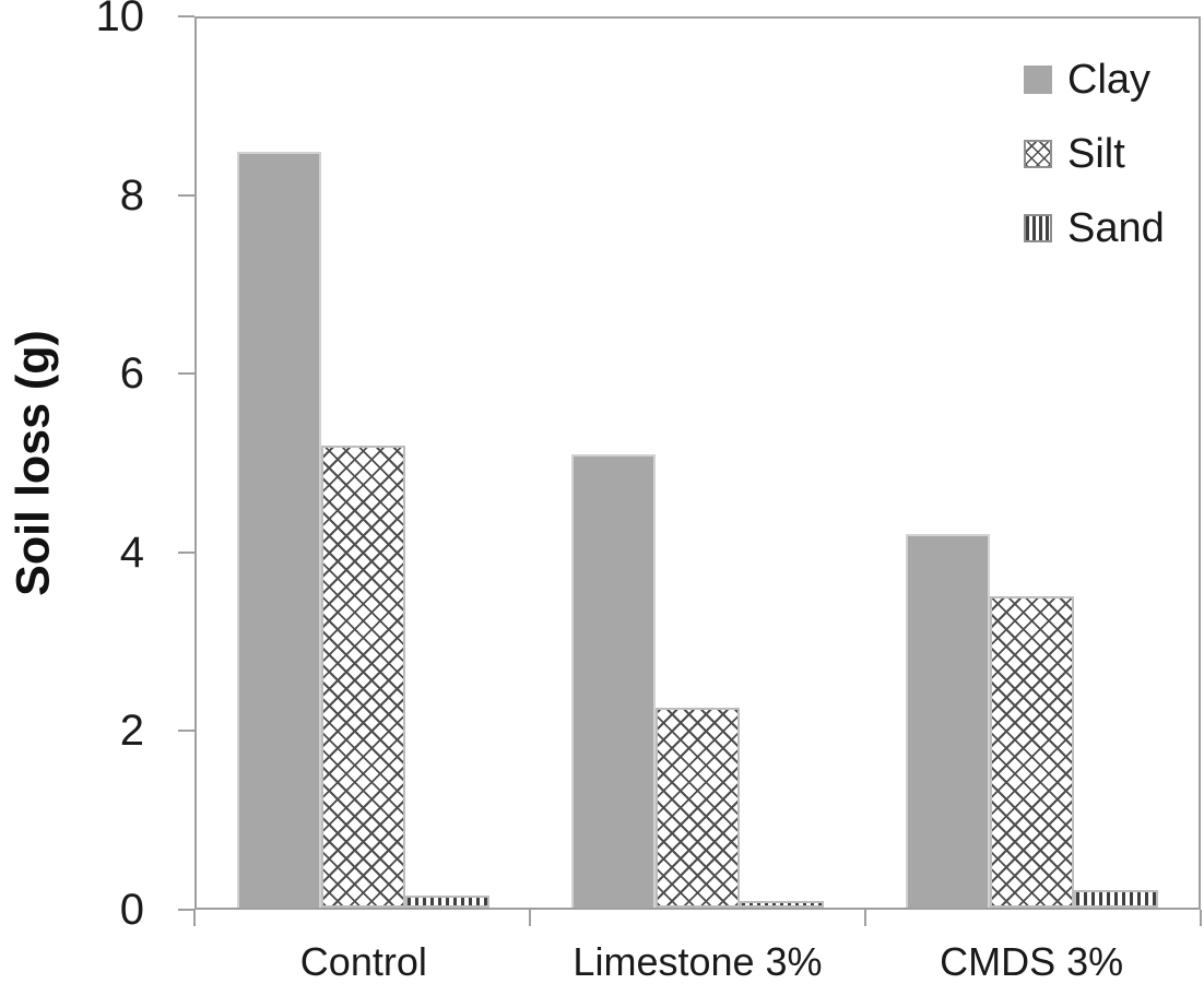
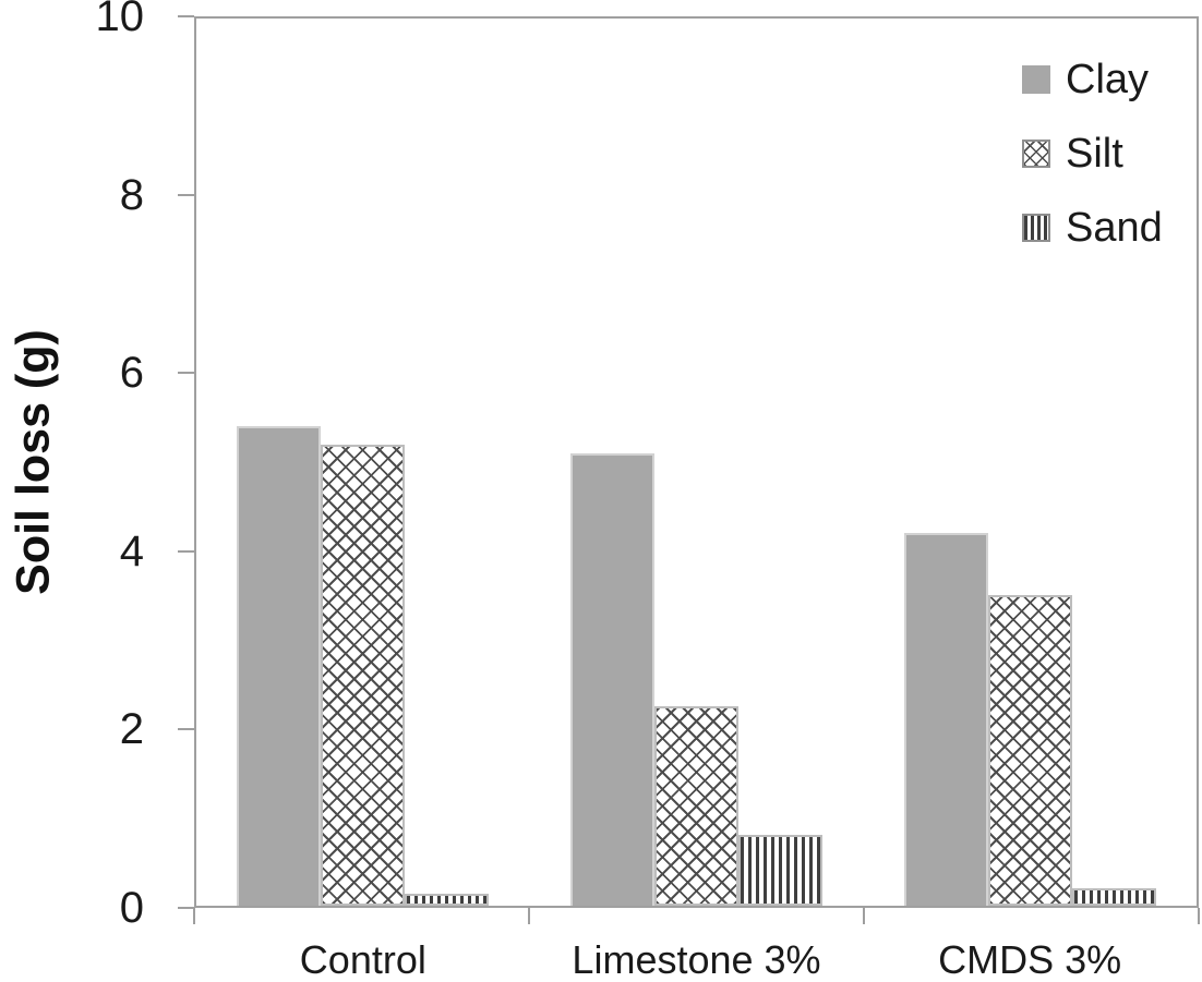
Clay/Control: 8.5 -> 5.4
Sand/Limestone 3%: 0.1 -> 0.8
